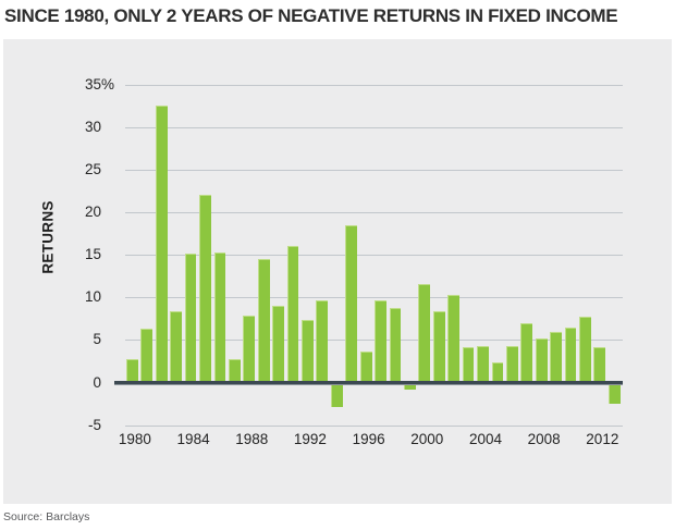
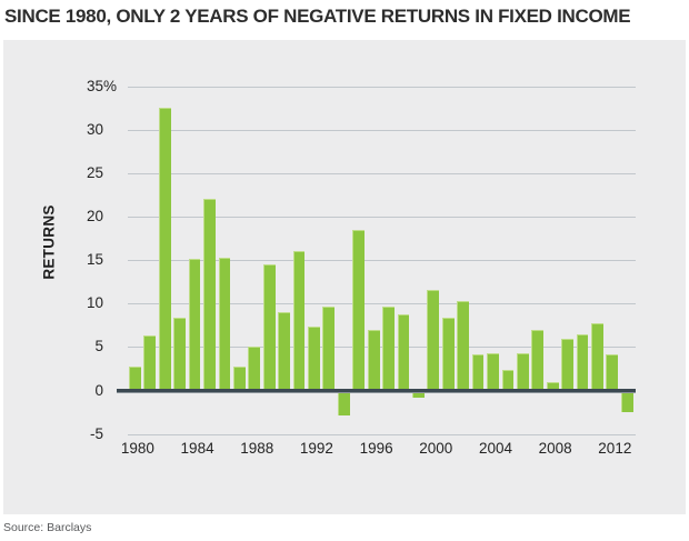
1988: 8 -> 5
1996: 4 -> 7
2008: 5 -> 1
